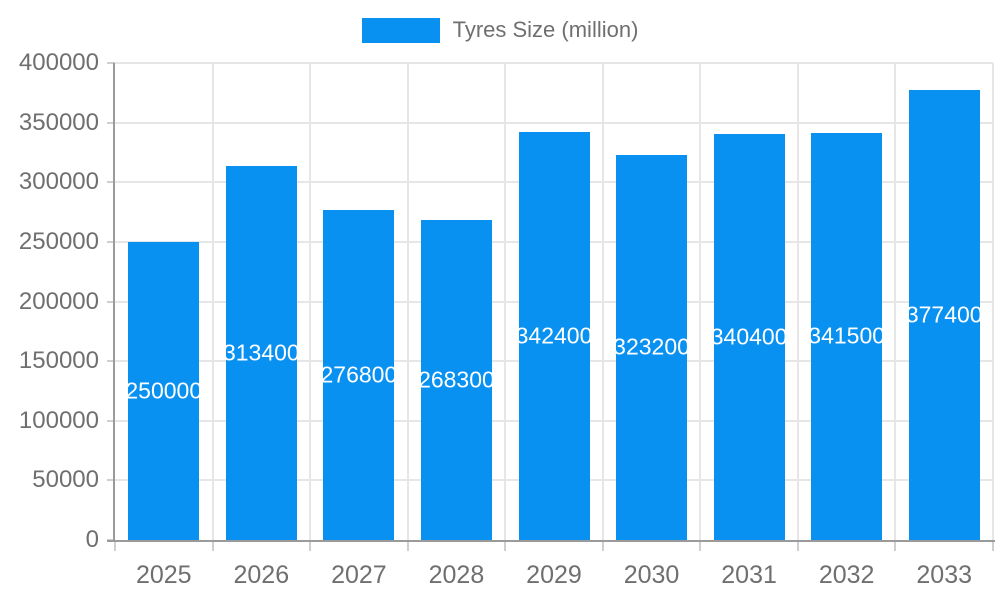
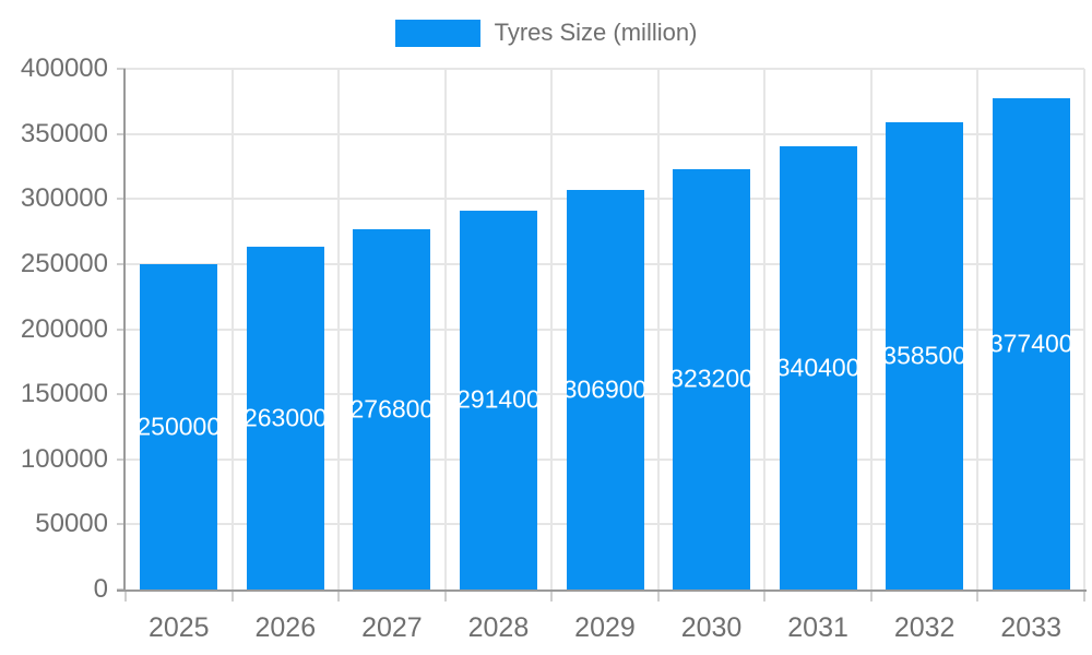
2026: 313400 -> 263000
2028: 268300 -> 291400
2029: 342400 -> 306900
2032: 341500 -> 358500
